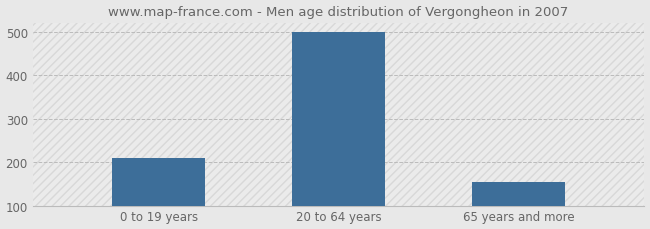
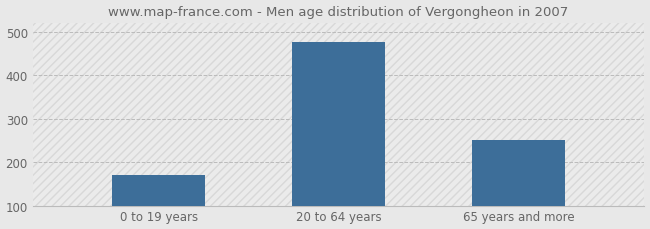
0 to 19 years: 210 -> 170
20 to 64 years: 500 -> 475
65 years and more: 155 -> 250
